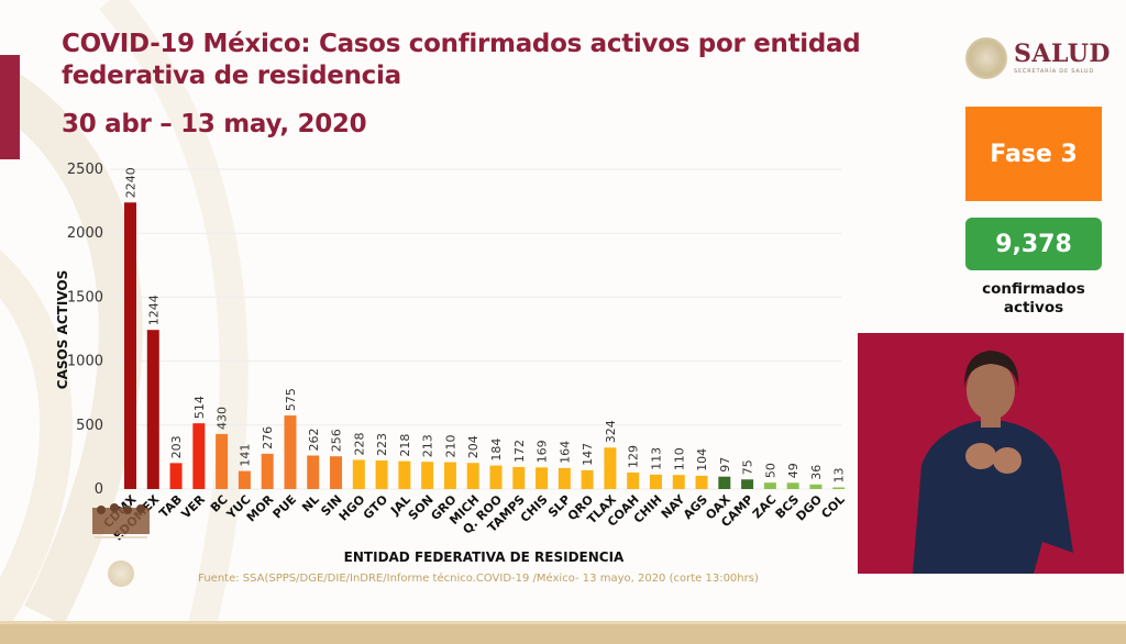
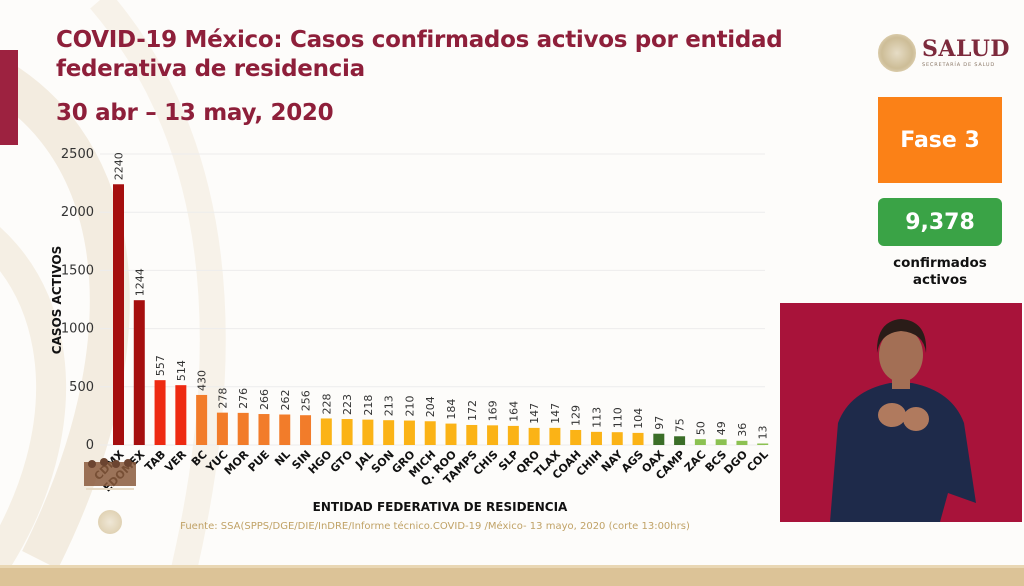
TAB: 203 -> 557
YUC: 141 -> 278
PUE: 575 -> 266
TLAX: 324 -> 147
